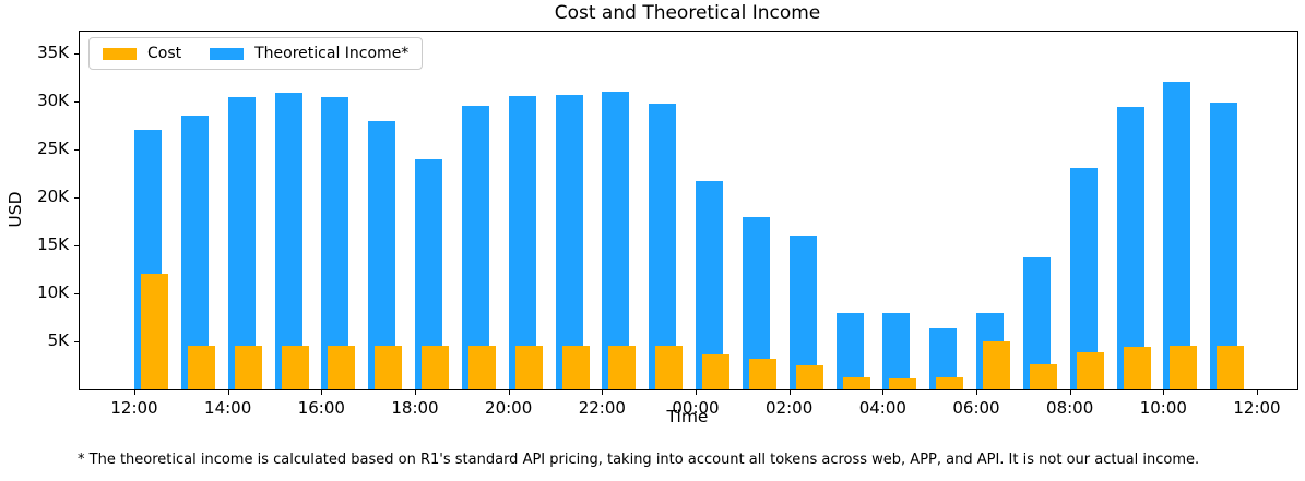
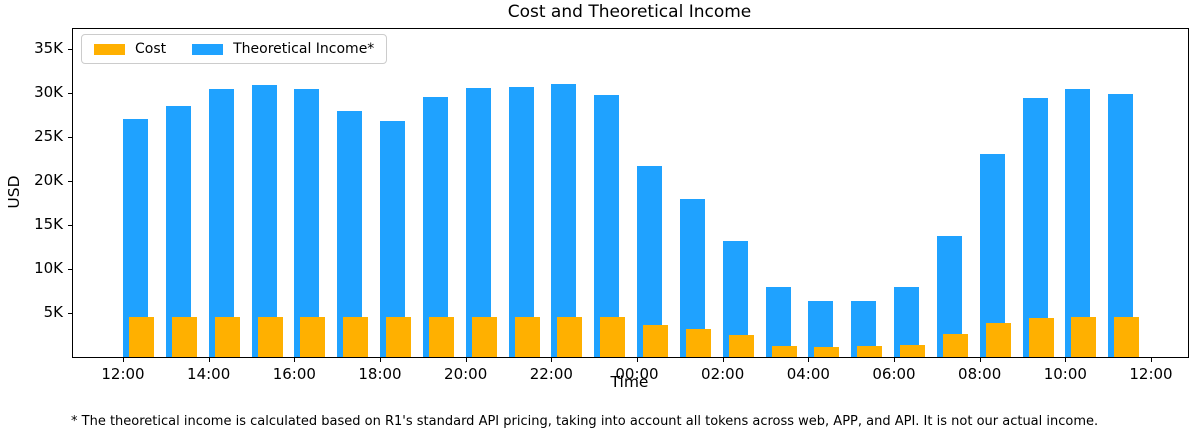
Cost/12:00: 12K -> 4K
Theoretical Income*/18:00: 24K -> 27K
Theoretical Income*/02:00: 16K -> 13K
Theoretical Income*/04:00: 8K -> 6K
Cost/06:00: 5K -> 1K
Theoretical Income*/10:00: 32K -> 30K
